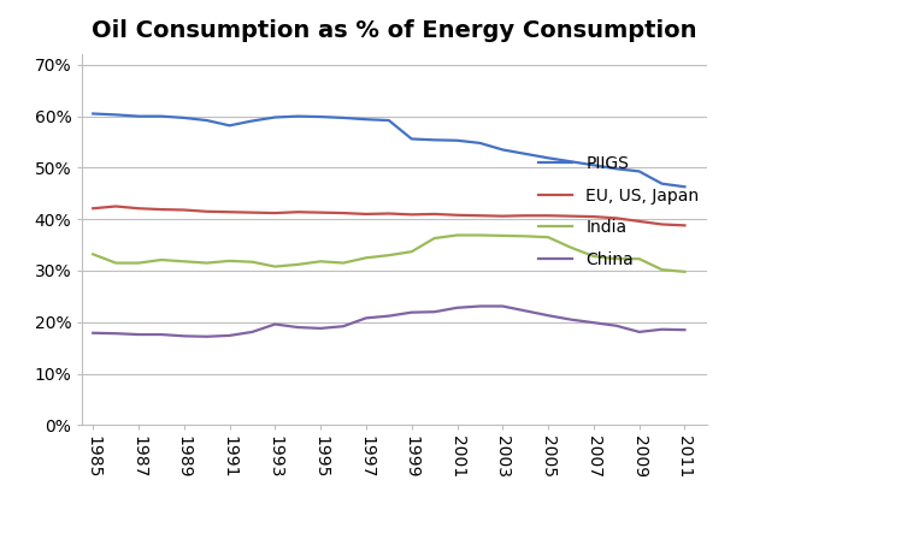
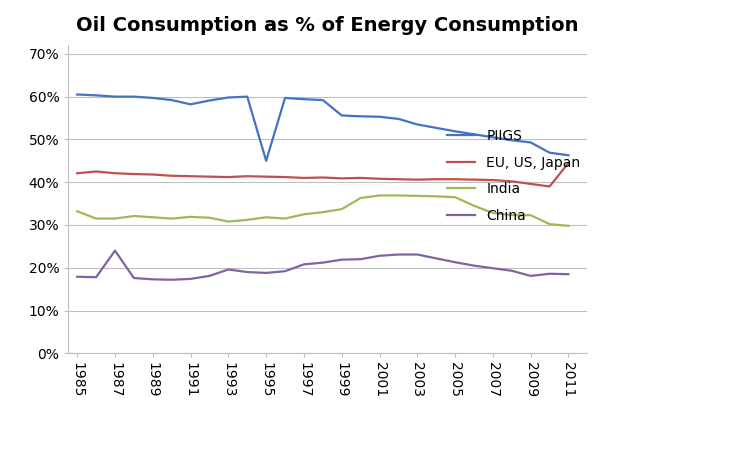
China/1987: 17.6% -> 24.0%
PIIGS/1995: 59.9% -> 45.0%
EU, US, Japan/2011: 38.8% -> 44.5%
